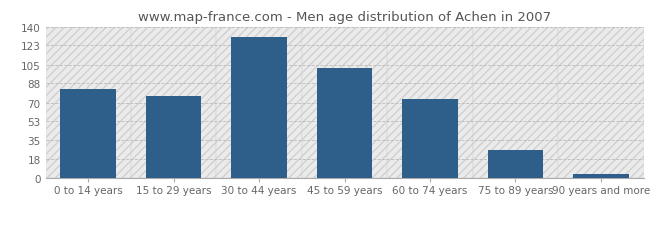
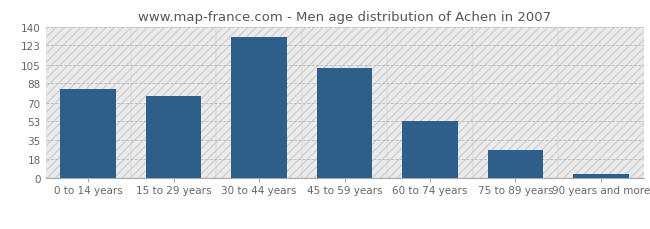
60 to 74 years: 73 -> 53
